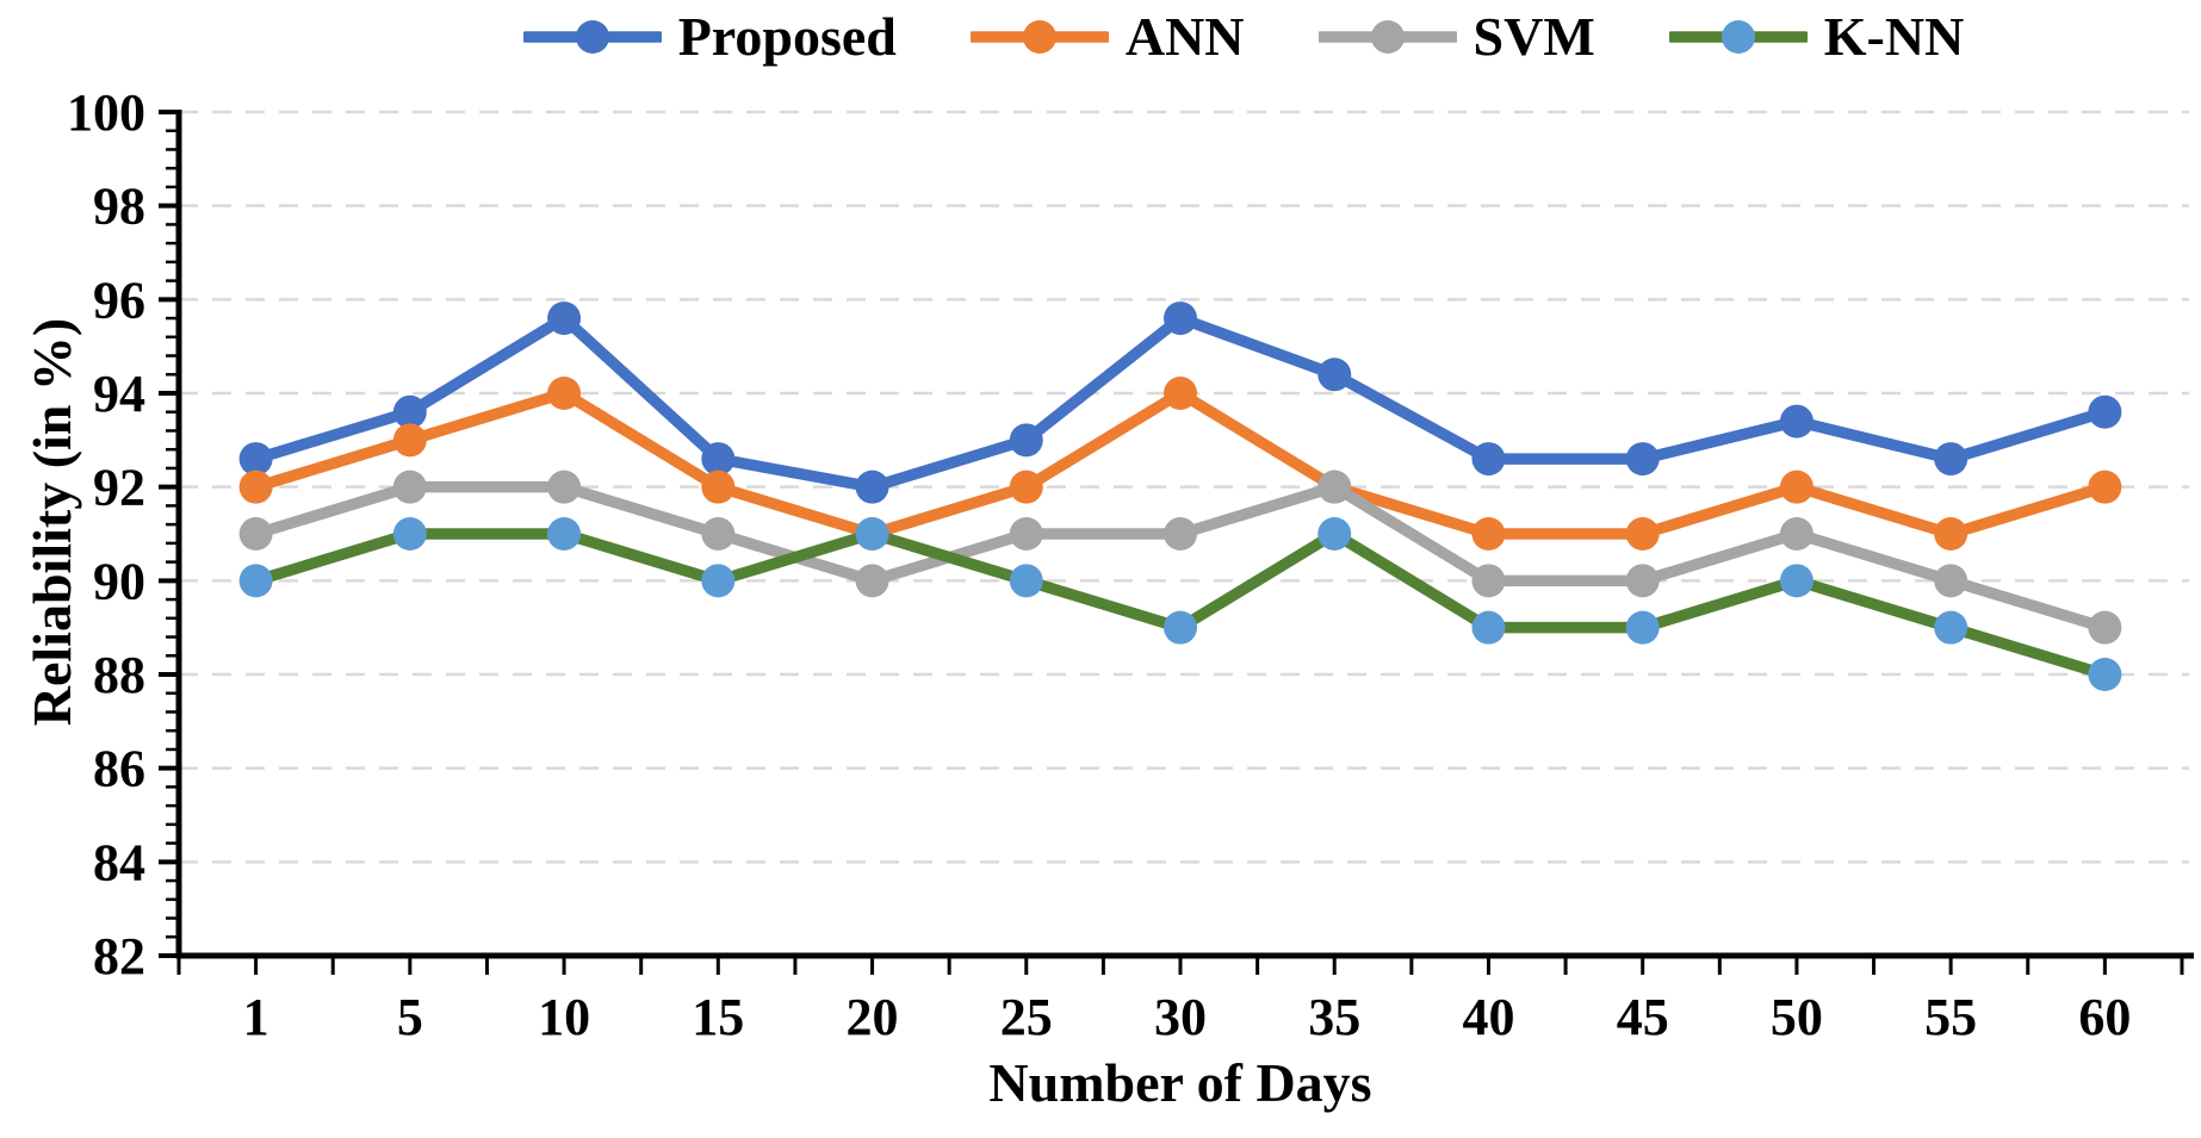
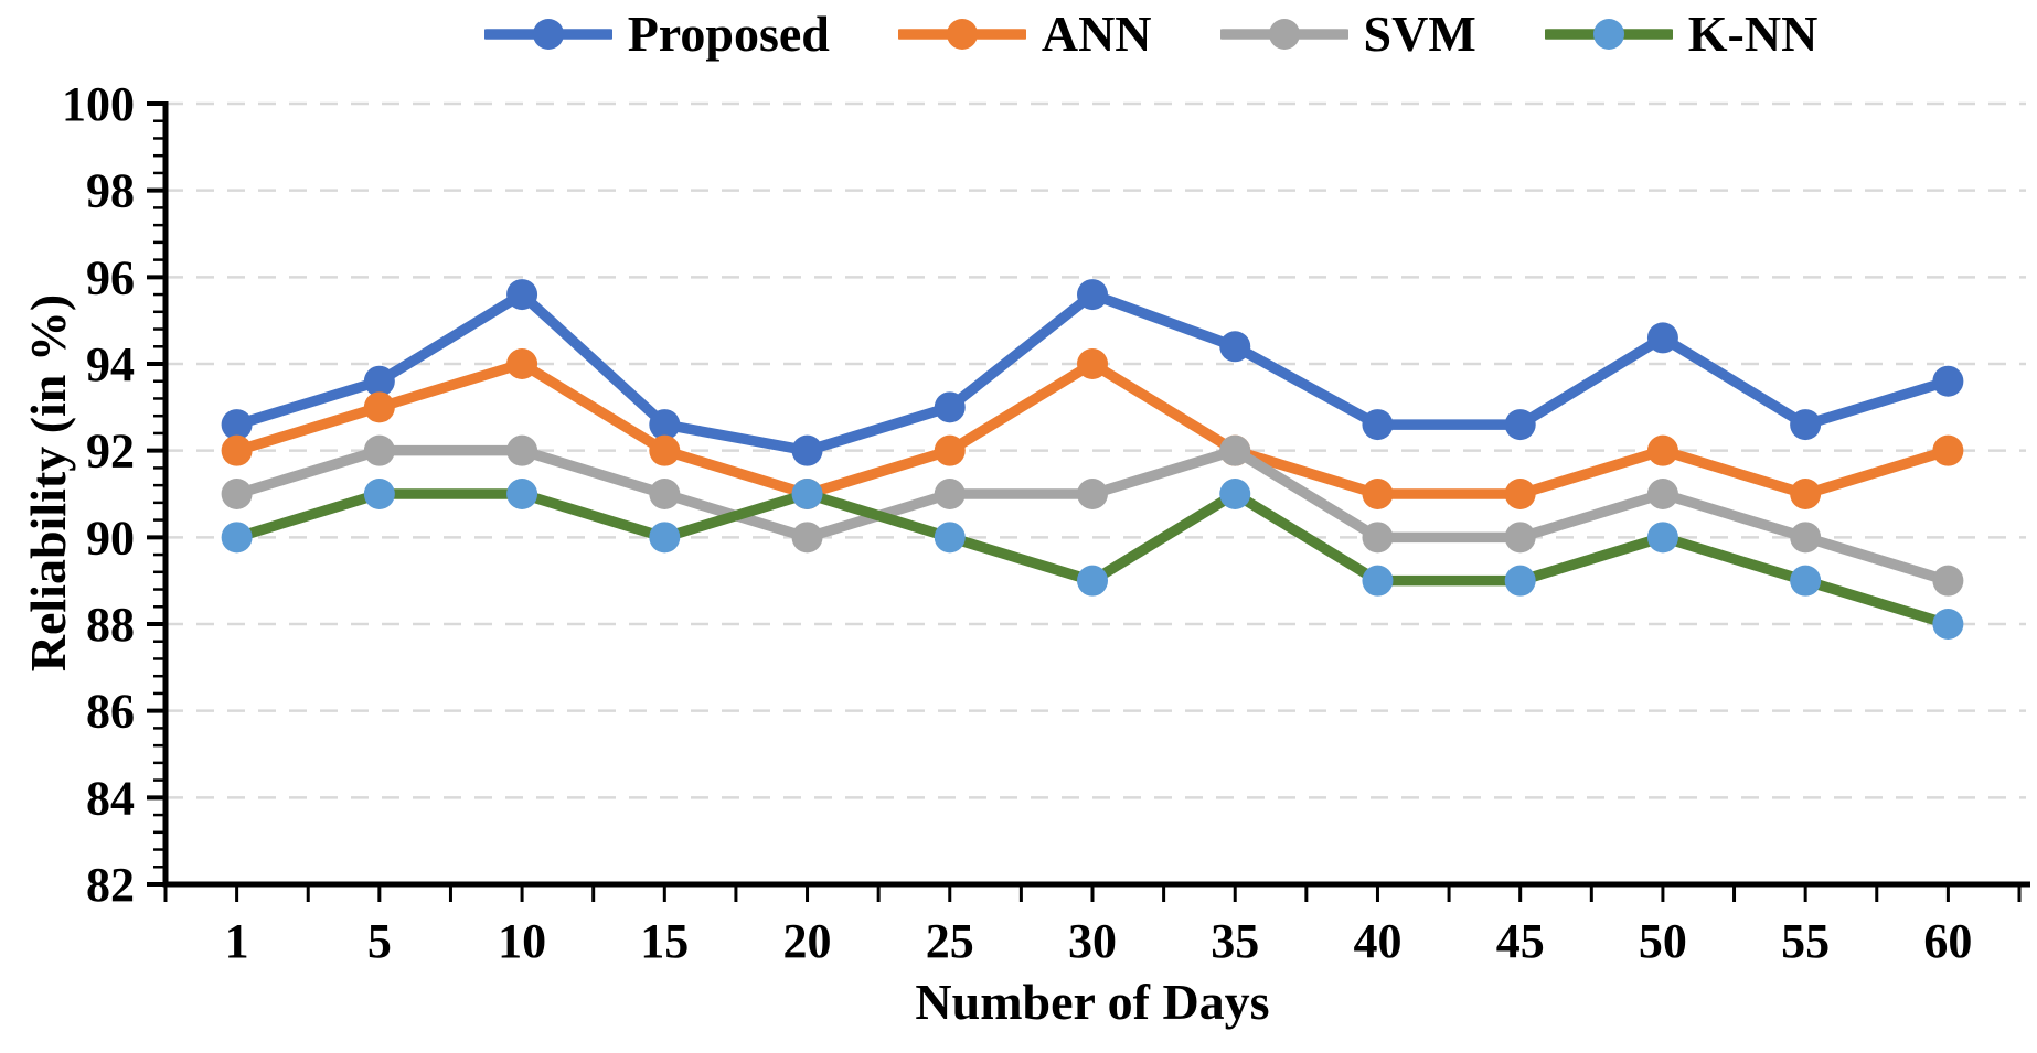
Proposed/50: 93.4 -> 94.6
